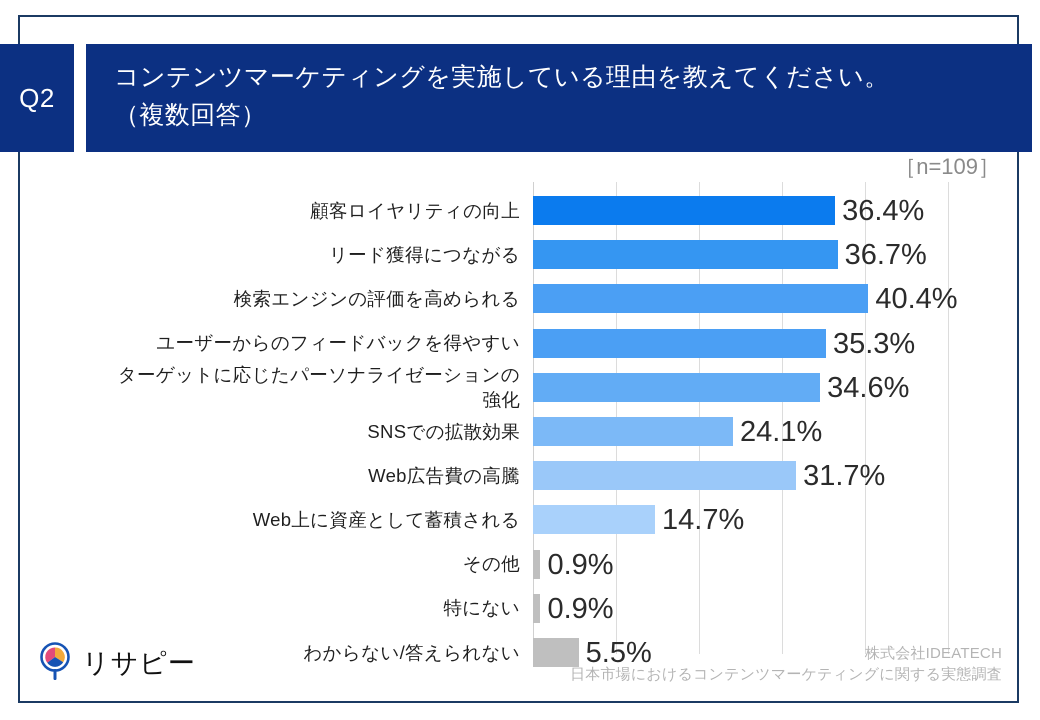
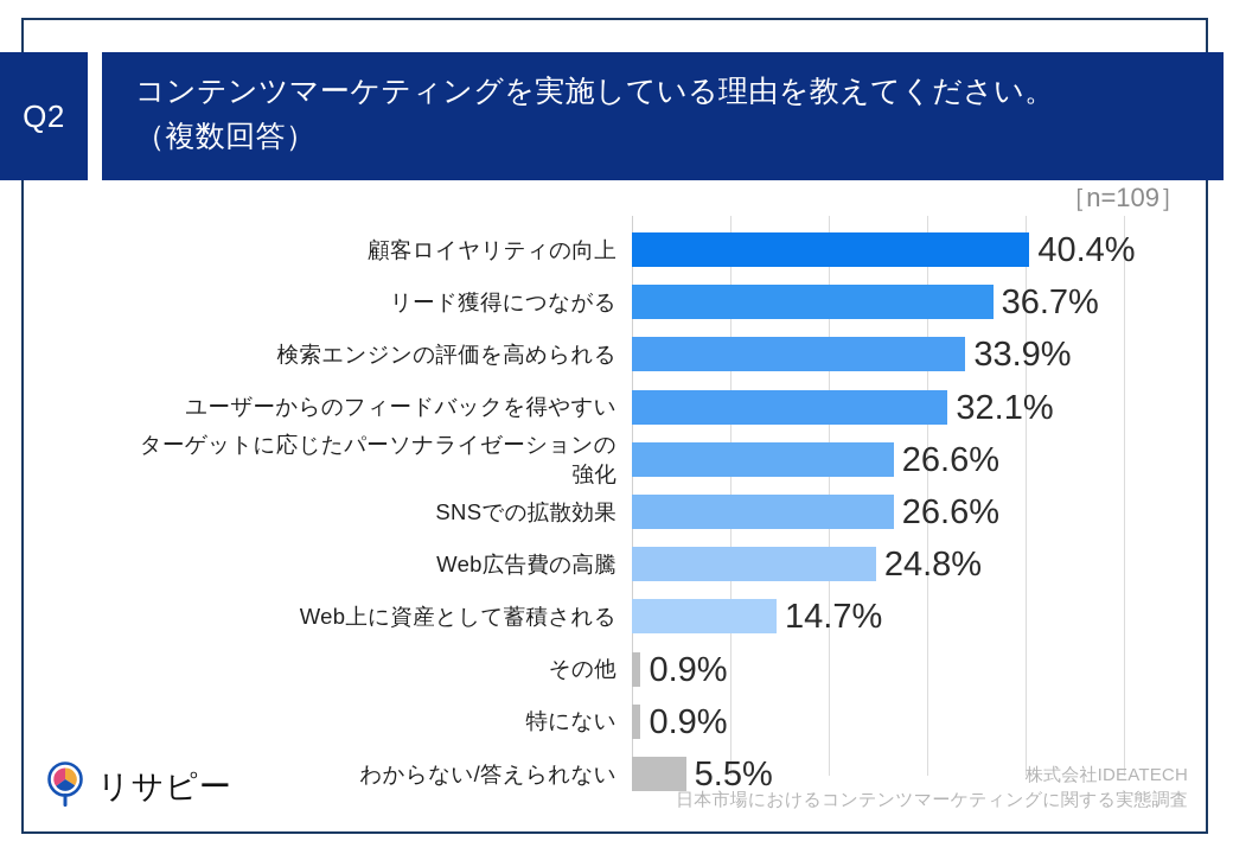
顧客ロイヤリティの向上: 36.4% -> 40.4%
検索エンジンの評価を高められる: 40.4% -> 33.9%
ユーザーからのフィードバックを得やすい: 35.3% -> 32.1%
ターゲットに応じたパーソナライゼーションの 強化: 34.6% -> 26.6%
SNSでの拡散効果: 24.1% -> 26.6%
Web広告費の高騰: 31.7% -> 24.8%
